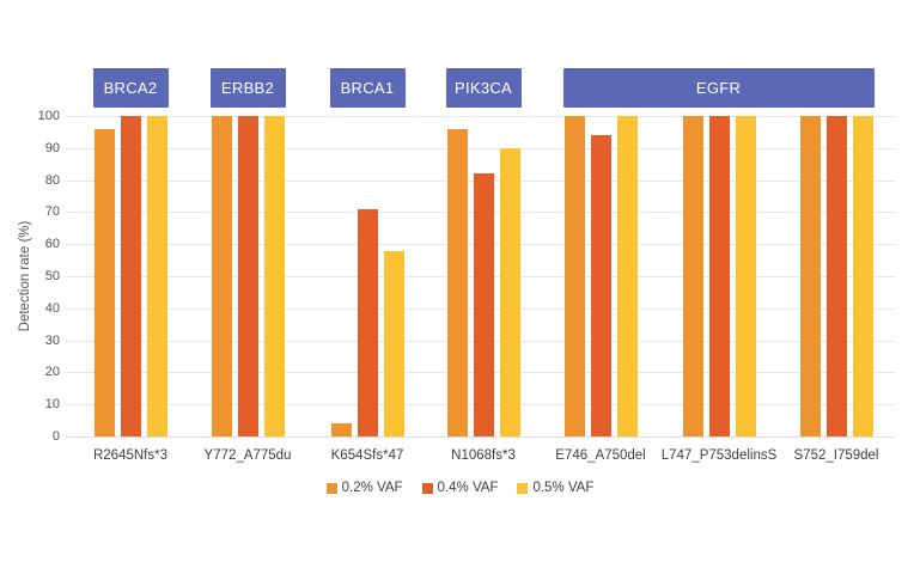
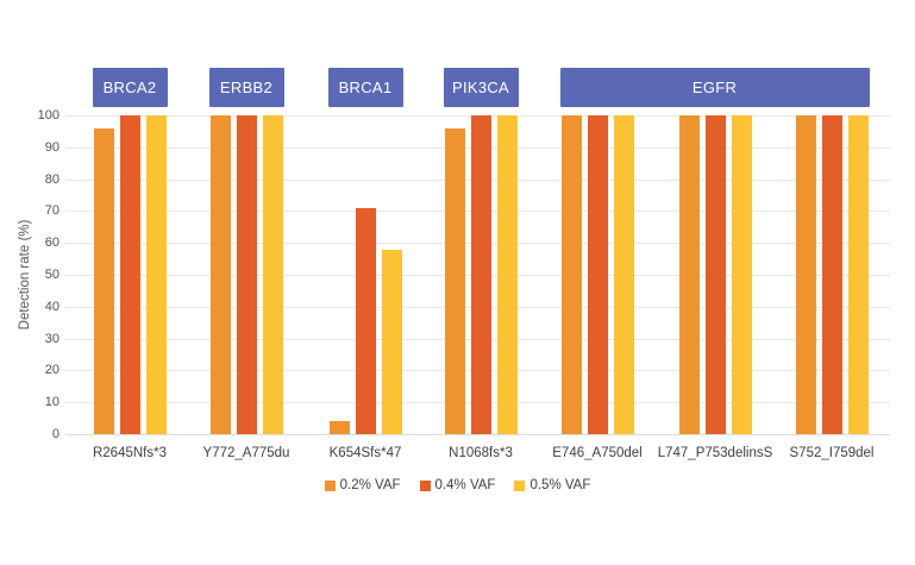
0.4% VAF/N1068fs*3: 82 -> 100
0.5% VAF/N1068fs*3: 90 -> 100
0.4% VAF/E746_A750del: 94 -> 100
